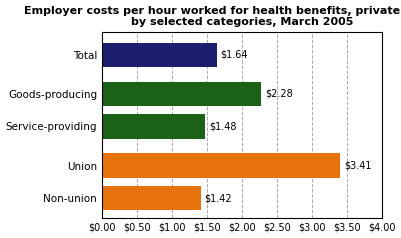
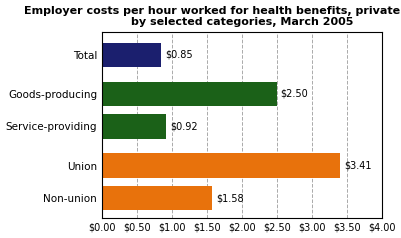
Total: $1.64 -> $0.85
Goods-producing: $2.28 -> $2.50
Service-providing: $1.48 -> $0.92
Non-union: $1.42 -> $1.58
